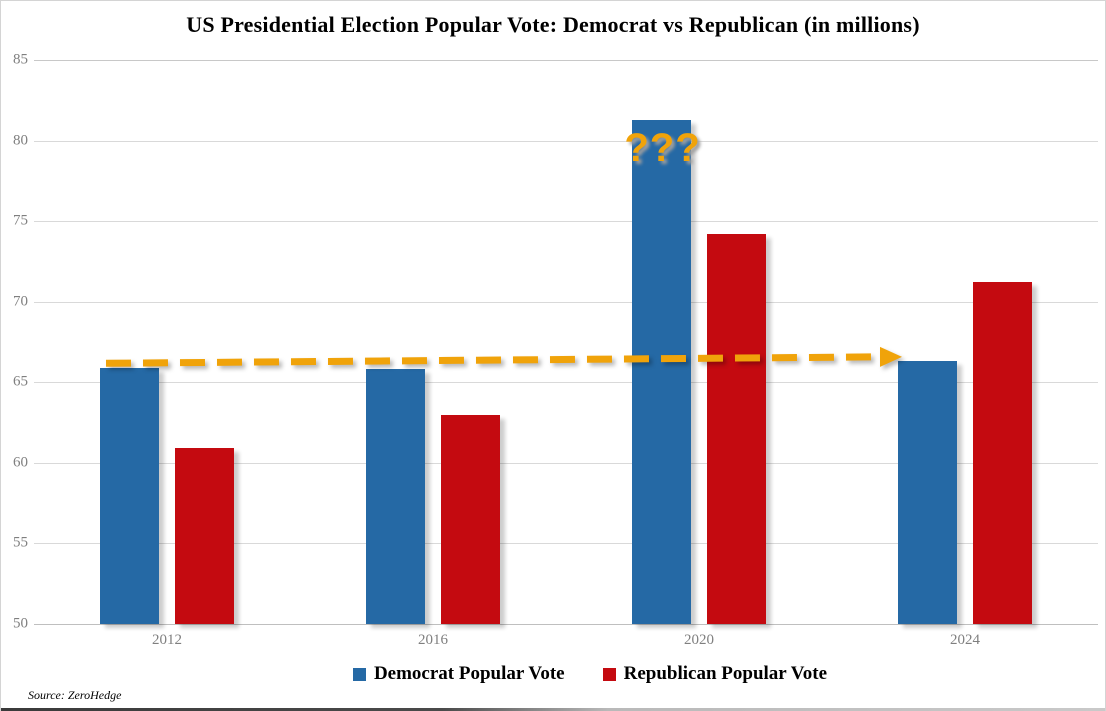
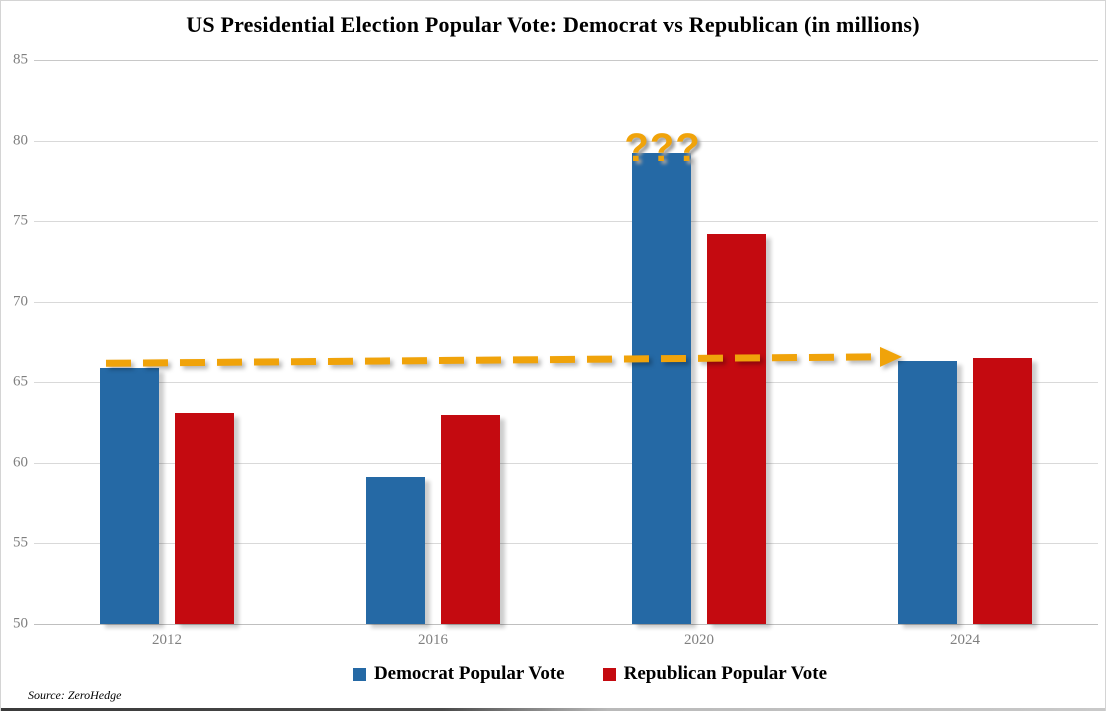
Republican Popular Vote/2012: 60.9 -> 63.1
Democrat Popular Vote/2016: 65.8 -> 59.1
Democrat Popular Vote/2020: 81.3 -> 79.2
Republican Popular Vote/2024: 71.2 -> 66.5
